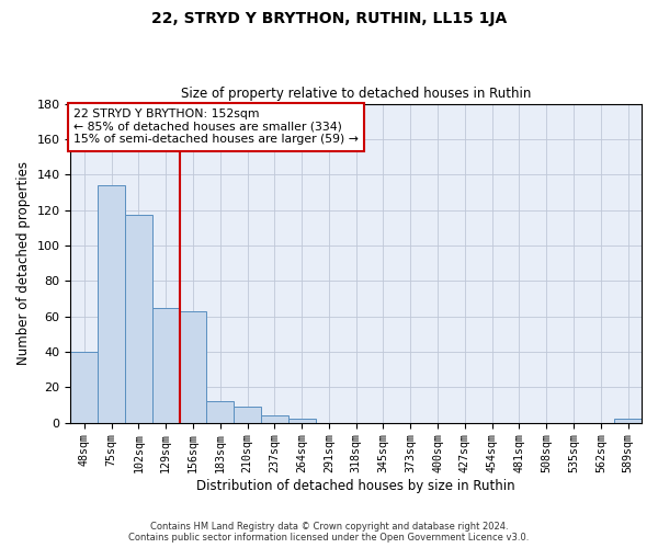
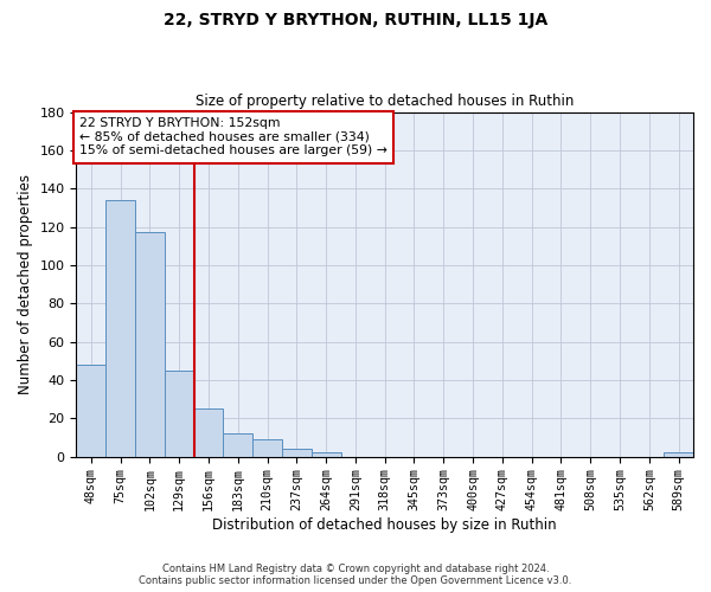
48sqm: 40 -> 48
129sqm: 65 -> 45
156sqm: 63 -> 25
